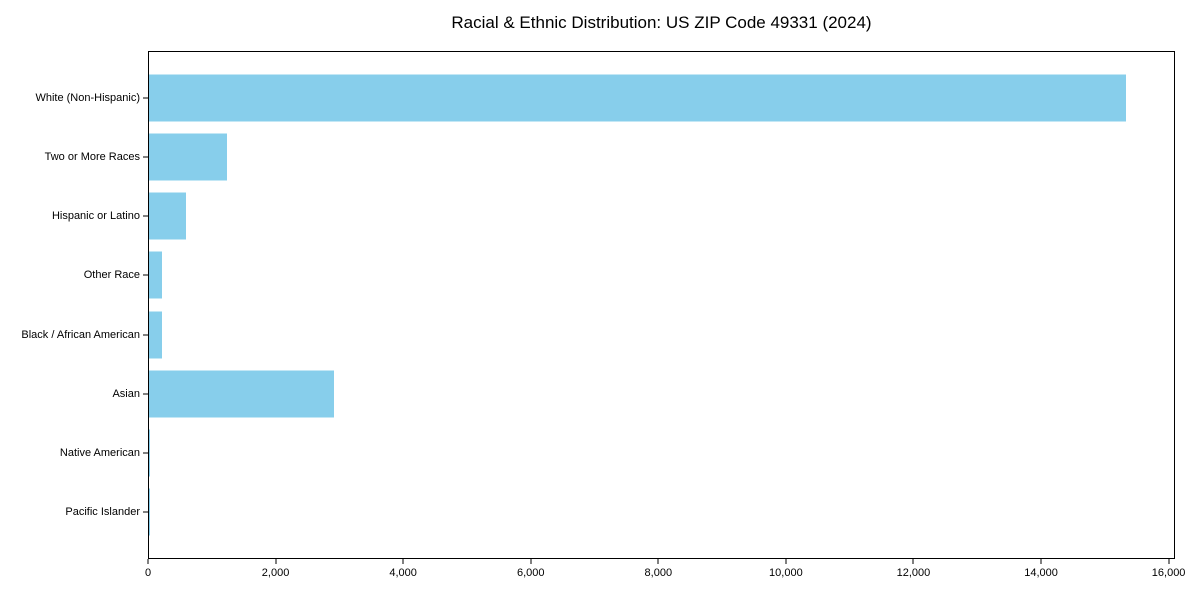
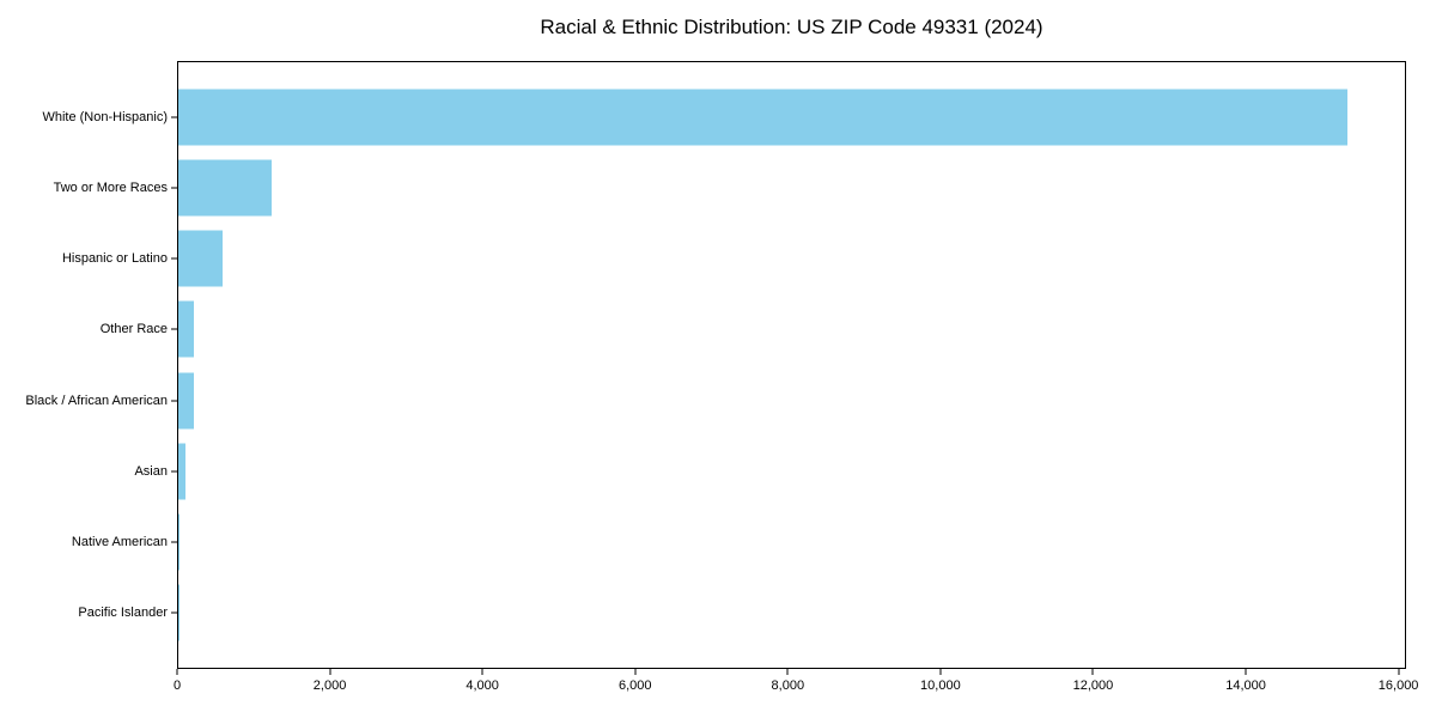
Asian: 2900 -> 100
